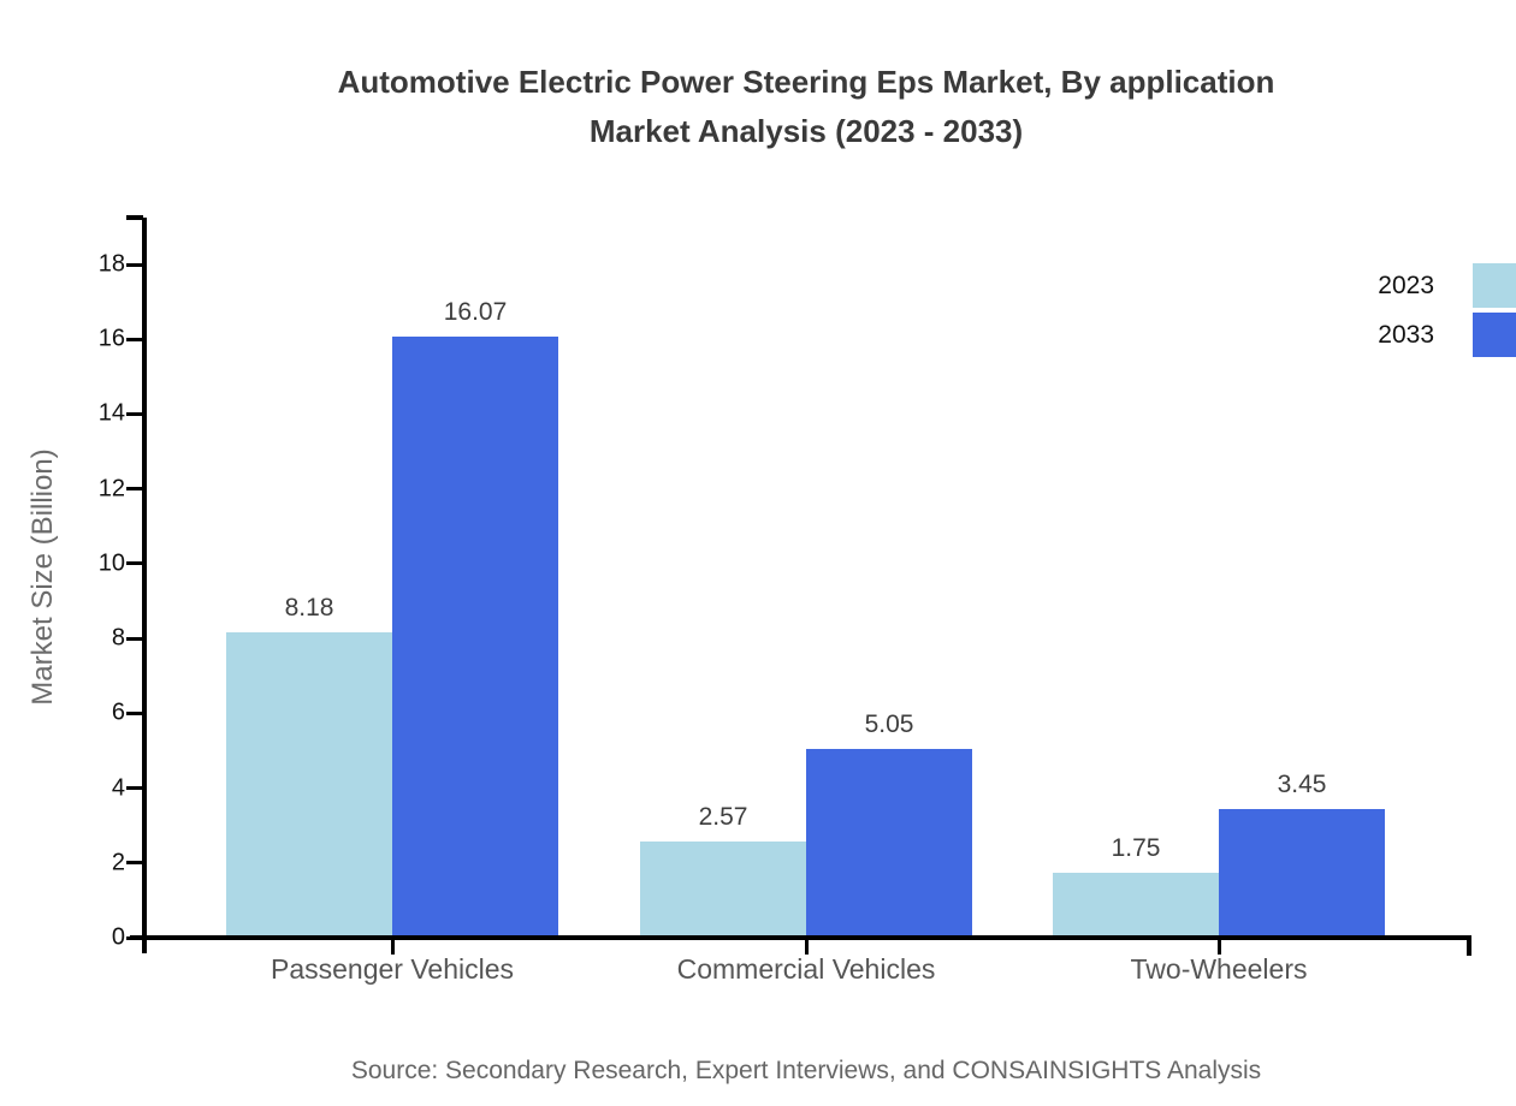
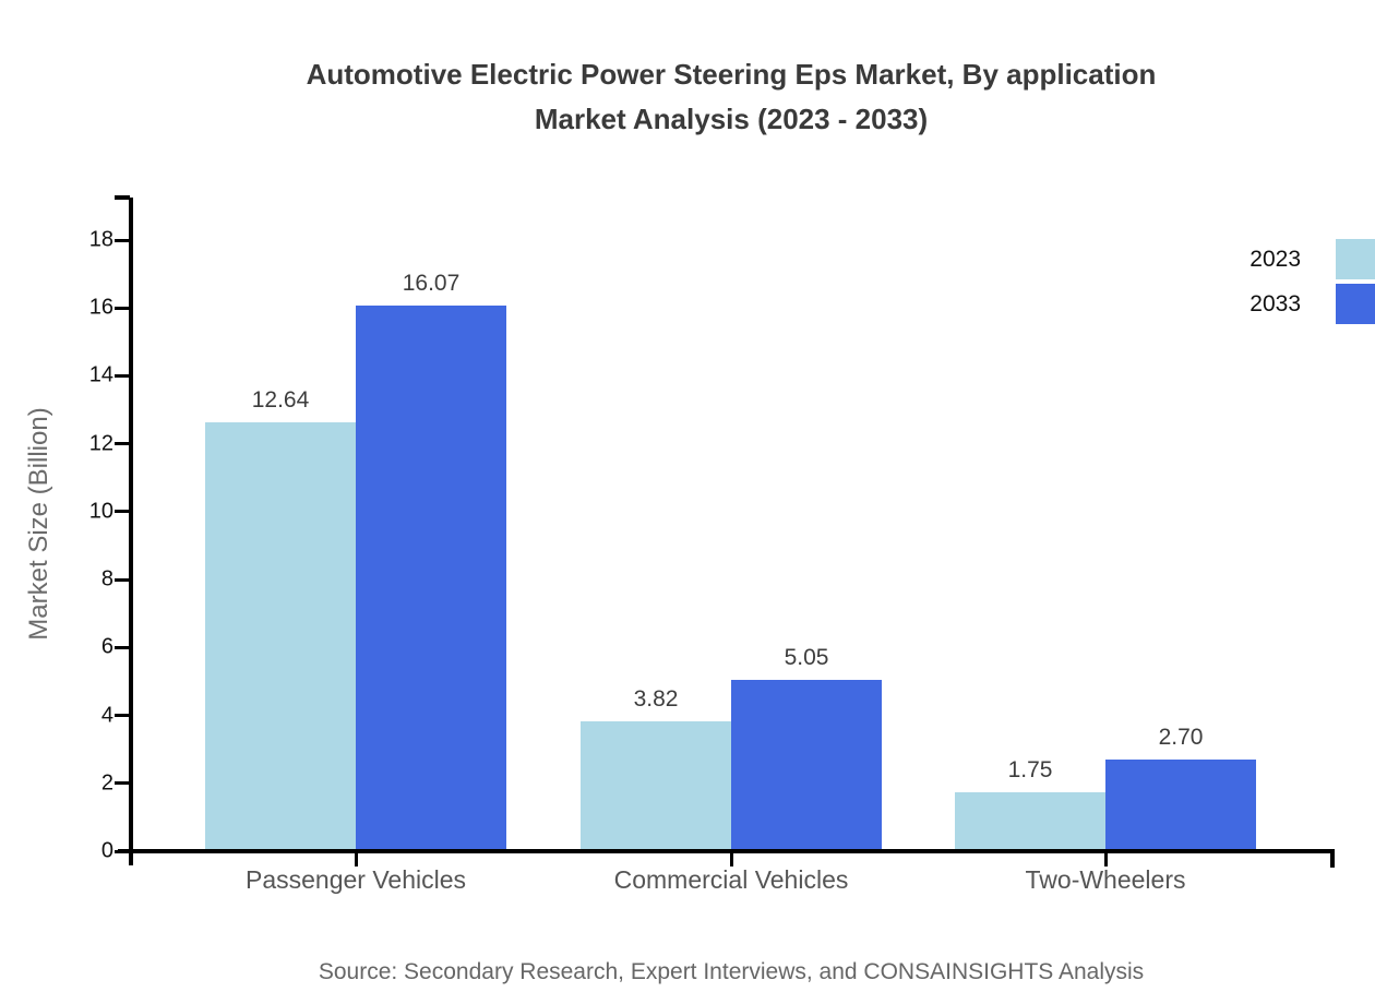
2023/Passenger Vehicles: 8.18 -> 12.64
2023/Commercial Vehicles: 2.57 -> 3.82
2033/Two-Wheelers: 3.45 -> 2.70
